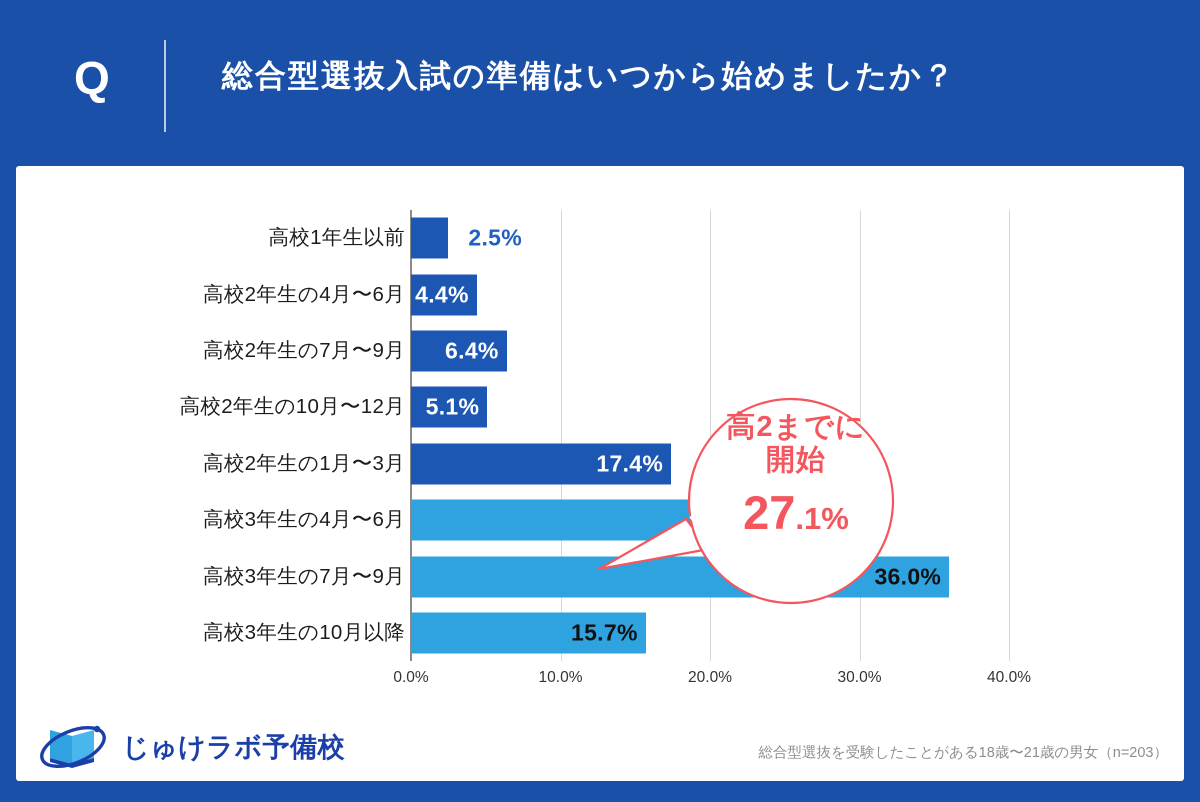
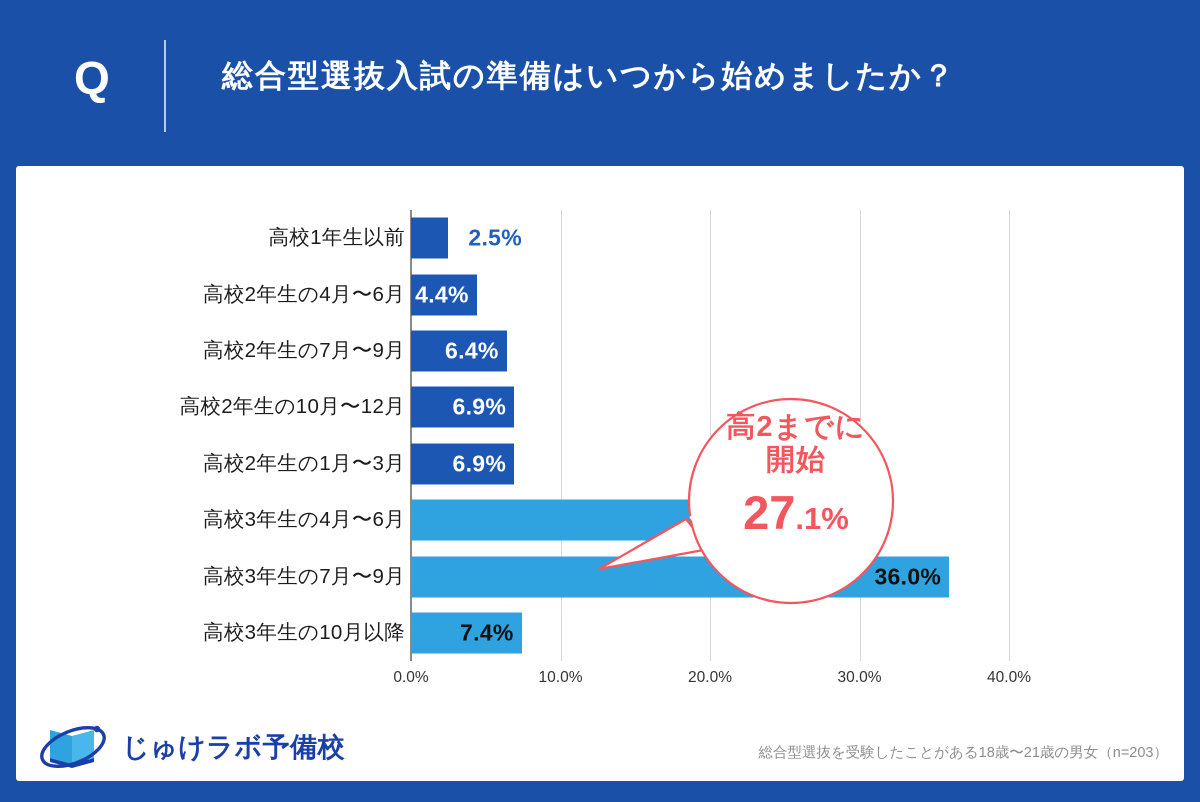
高校2年生の10月〜12月: 5.1% -> 6.9%
高校2年生の1月〜3月: 17.4% -> 6.9%
高校3年生の10月以降: 15.7% -> 7.4%
